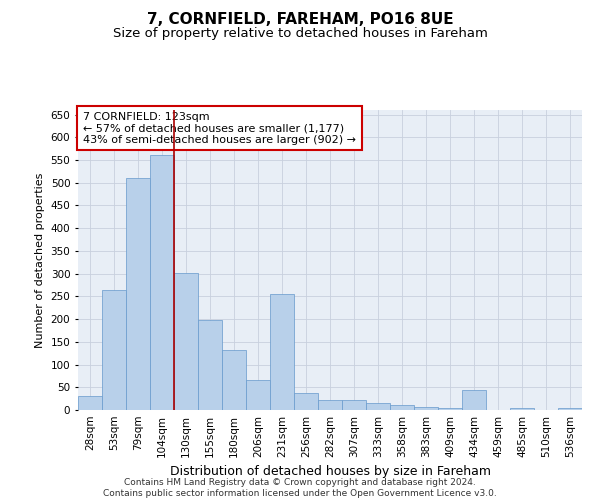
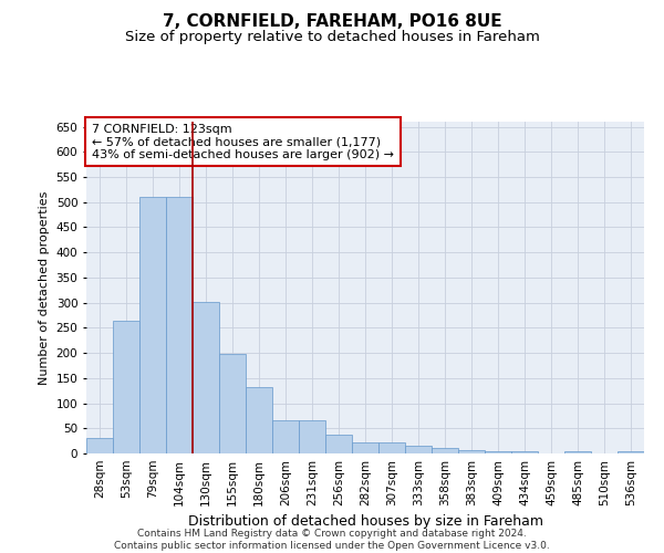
104sqm: 560 -> 511
231sqm: 255 -> 65
434sqm: 45 -> 5
